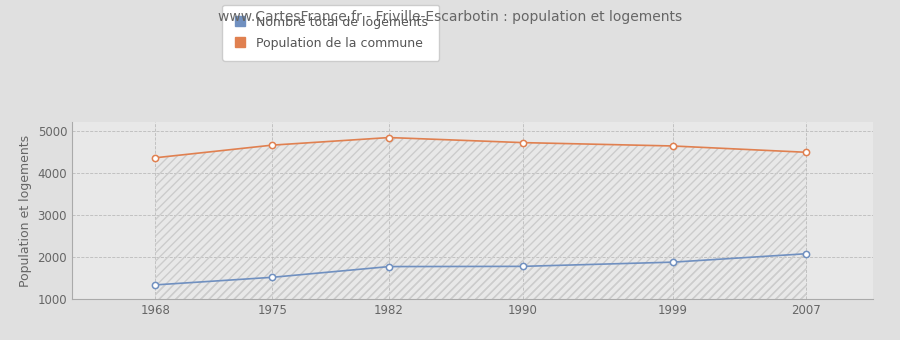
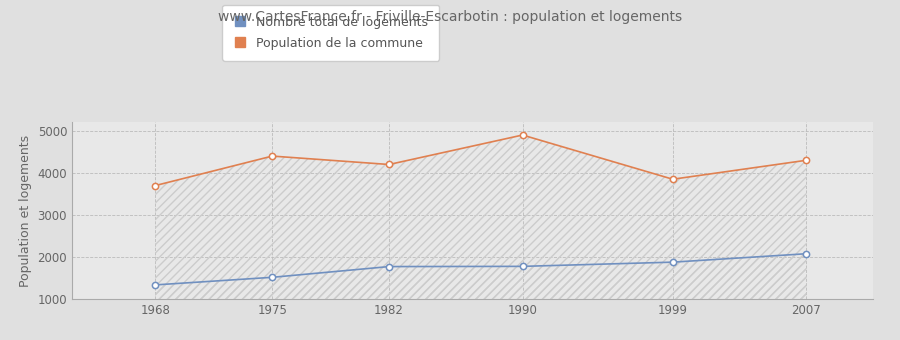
Population de la commune/1968: 4360 -> 3700
Population de la commune/1975: 4660 -> 4400
Population de la commune/1982: 4840 -> 4200
Population de la commune/1990: 4720 -> 4900
Population de la commune/1999: 4640 -> 3850
Population de la commune/2007: 4490 -> 4300
